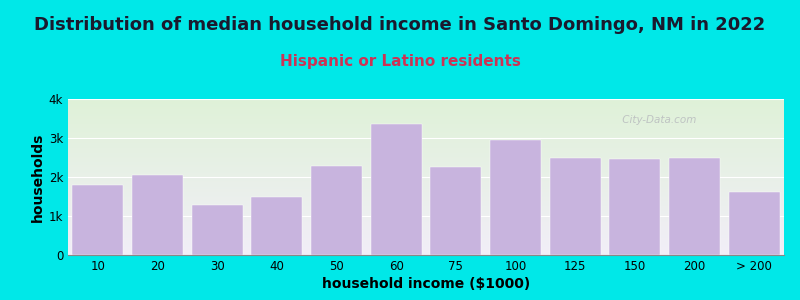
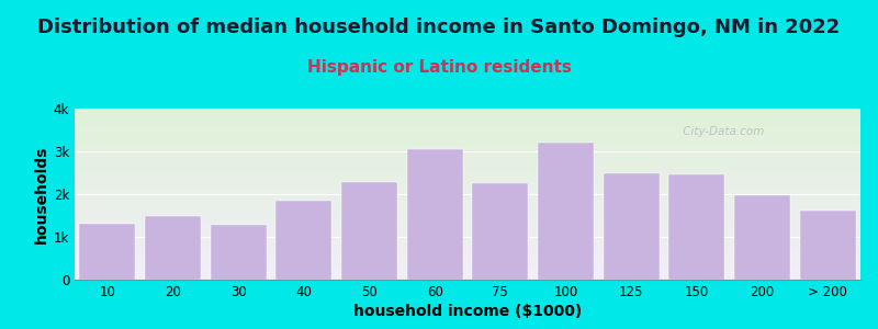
10: 1.80k -> 1.30k
20: 2.05k -> 1.50k
40: 1.50k -> 1.85k
60: 3.35k -> 3.05k
100: 2.95k -> 3.20k
200: 2.50k -> 1.98k
